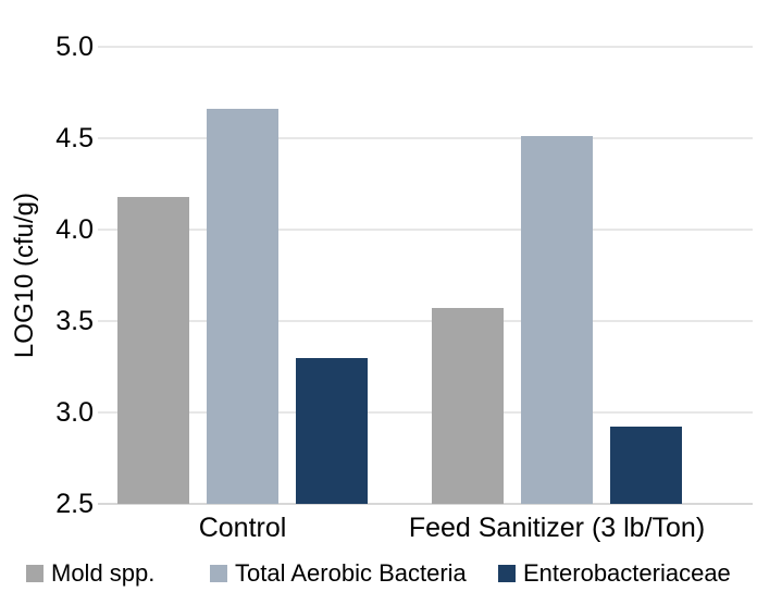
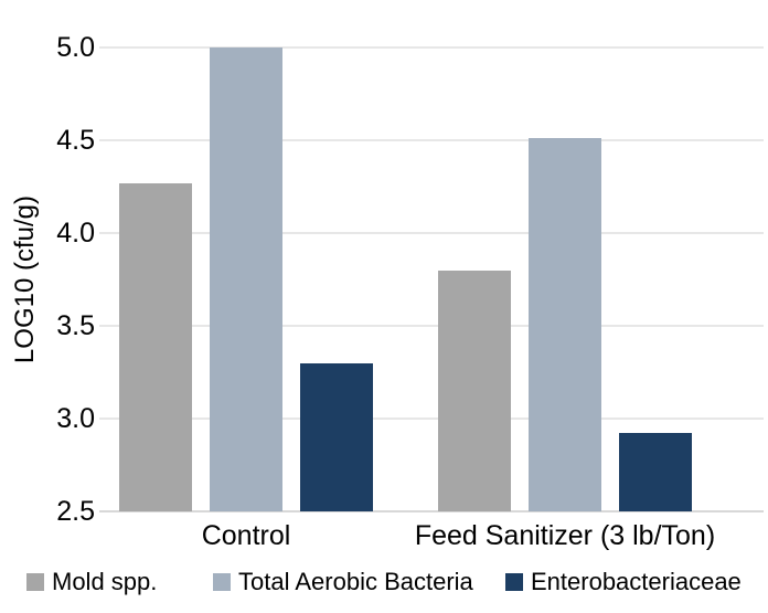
Mold spp./Control: 4.18 -> 4.27
Total Aerobic Bacteria/Control: 4.66 -> 5.00
Mold spp./Feed Sanitizer (3 lb/Ton): 3.57 -> 3.80
